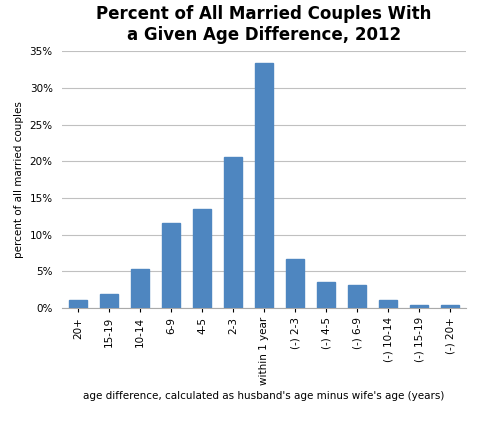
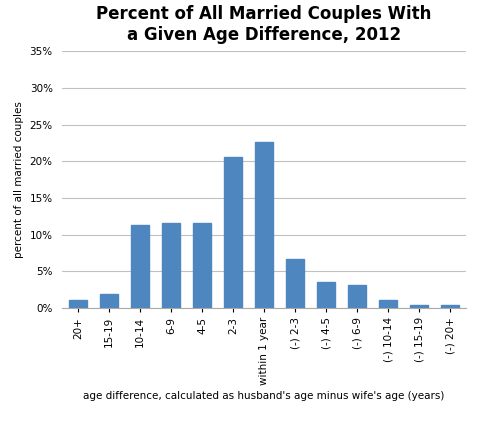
10-14: 5.3% -> 11.4%
4-5: 13.5% -> 11.6%
within 1 year: 33.4% -> 22.6%
